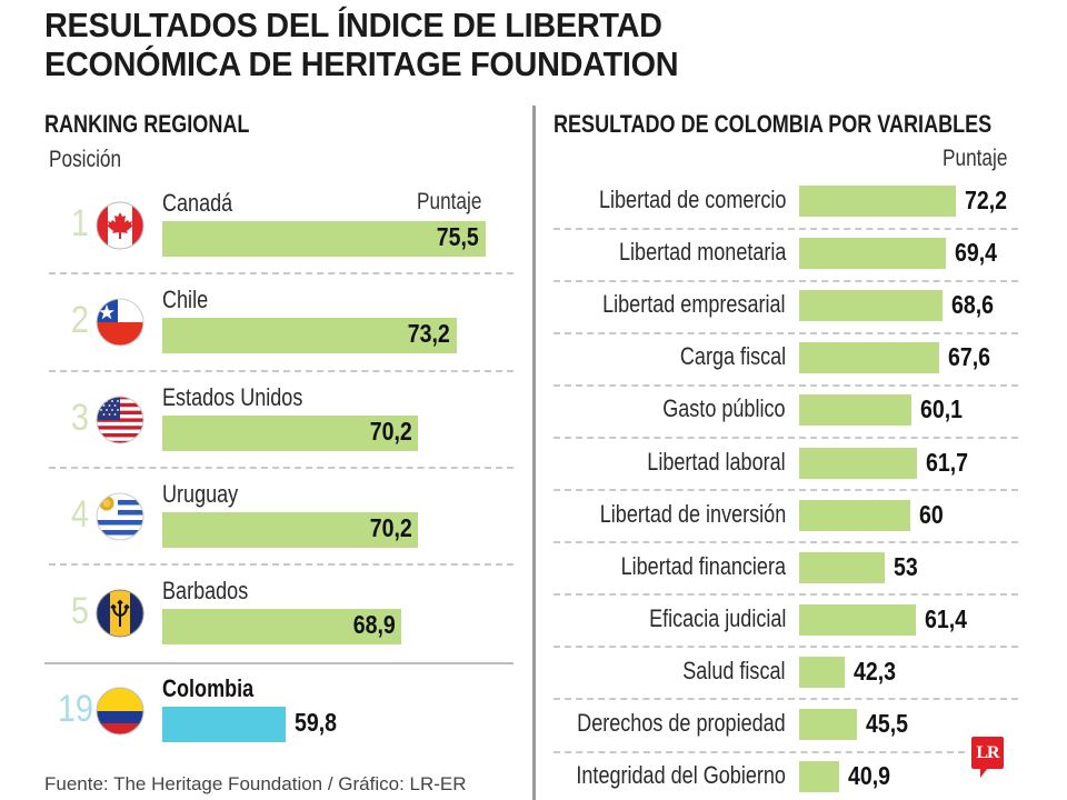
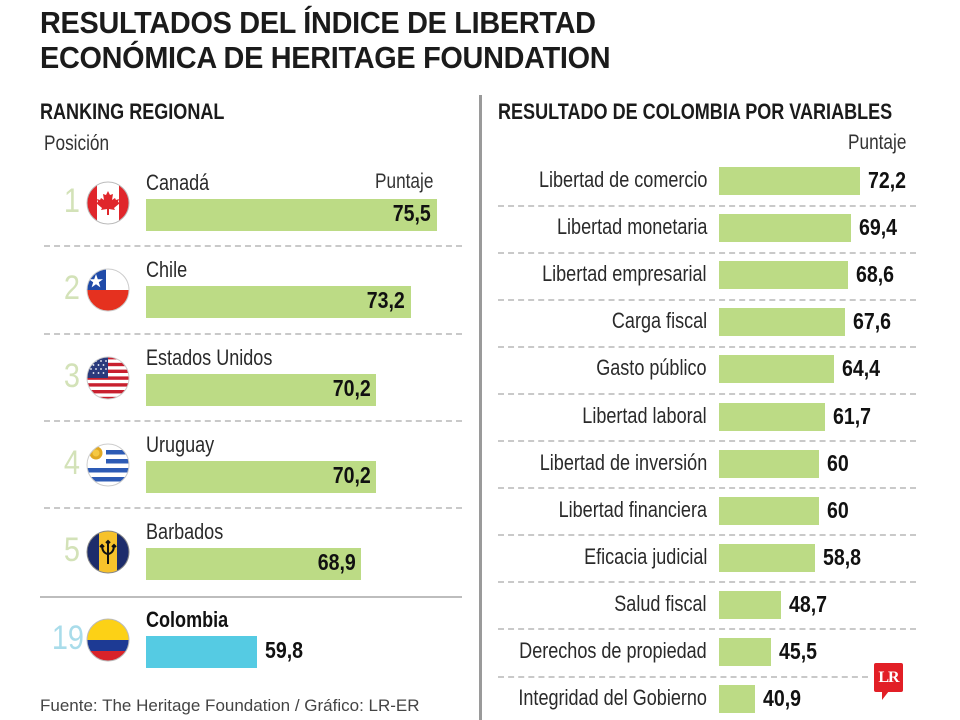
RESULTADO DE COLOMBIA POR VARIABLES/Gasto público: 60,1 -> 64,4
RESULTADO DE COLOMBIA POR VARIABLES/Libertad financiera: 53 -> 60
RESULTADO DE COLOMBIA POR VARIABLES/Eficacia judicial: 61,4 -> 58,8
RESULTADO DE COLOMBIA POR VARIABLES/Salud fiscal: 42,3 -> 48,7
